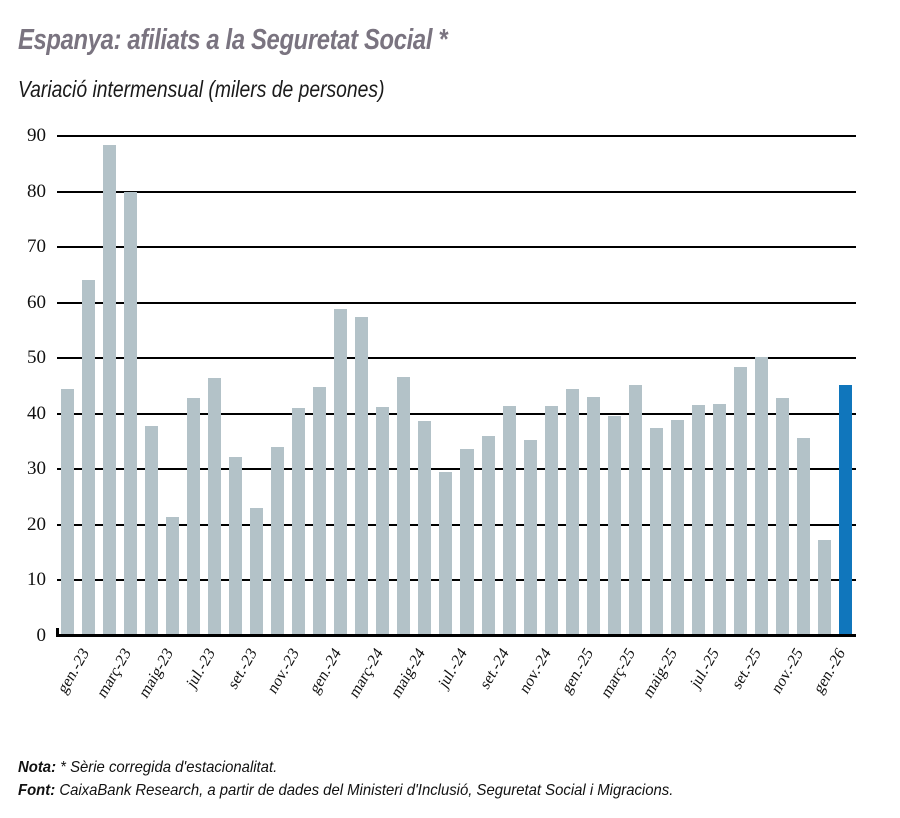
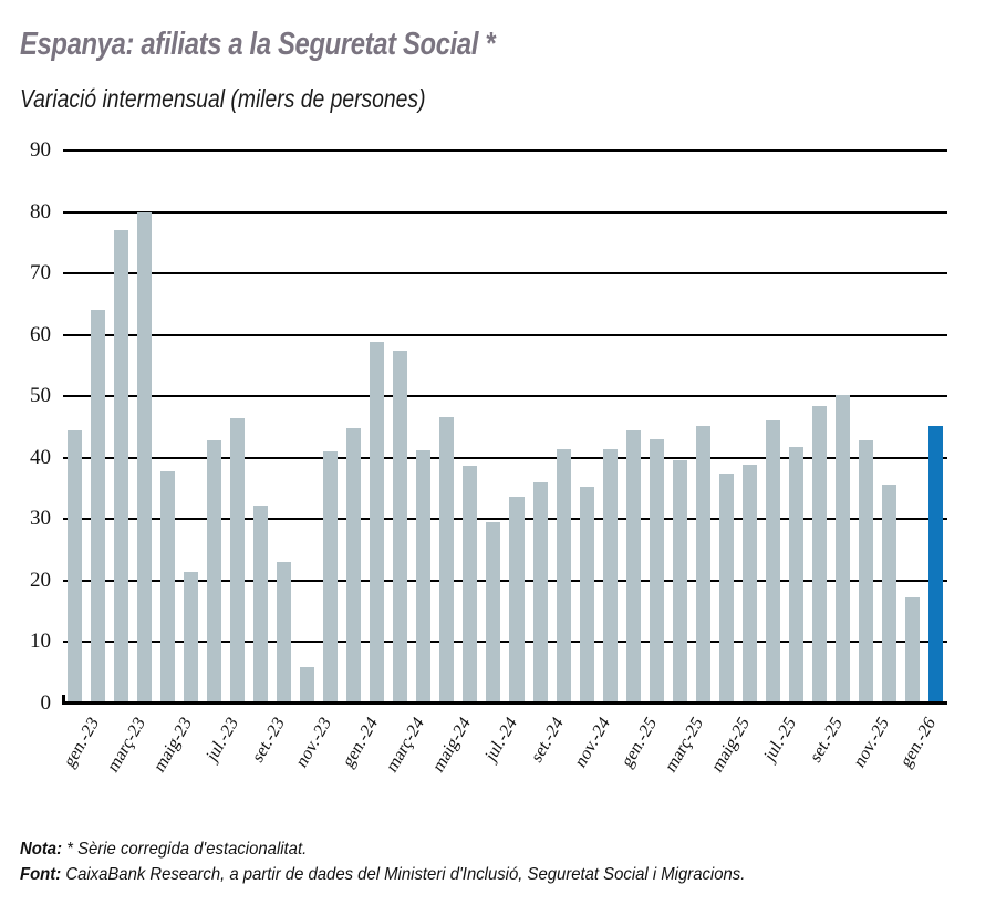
març-23: 88 -> 77
nov.-23: 34 -> 6
jul.-25: 42 -> 46
